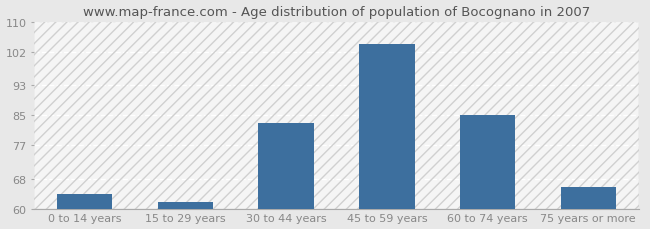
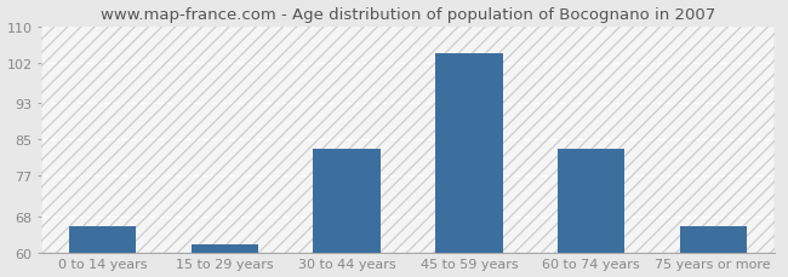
0 to 14 years: 64 -> 66
60 to 74 years: 85 -> 83
